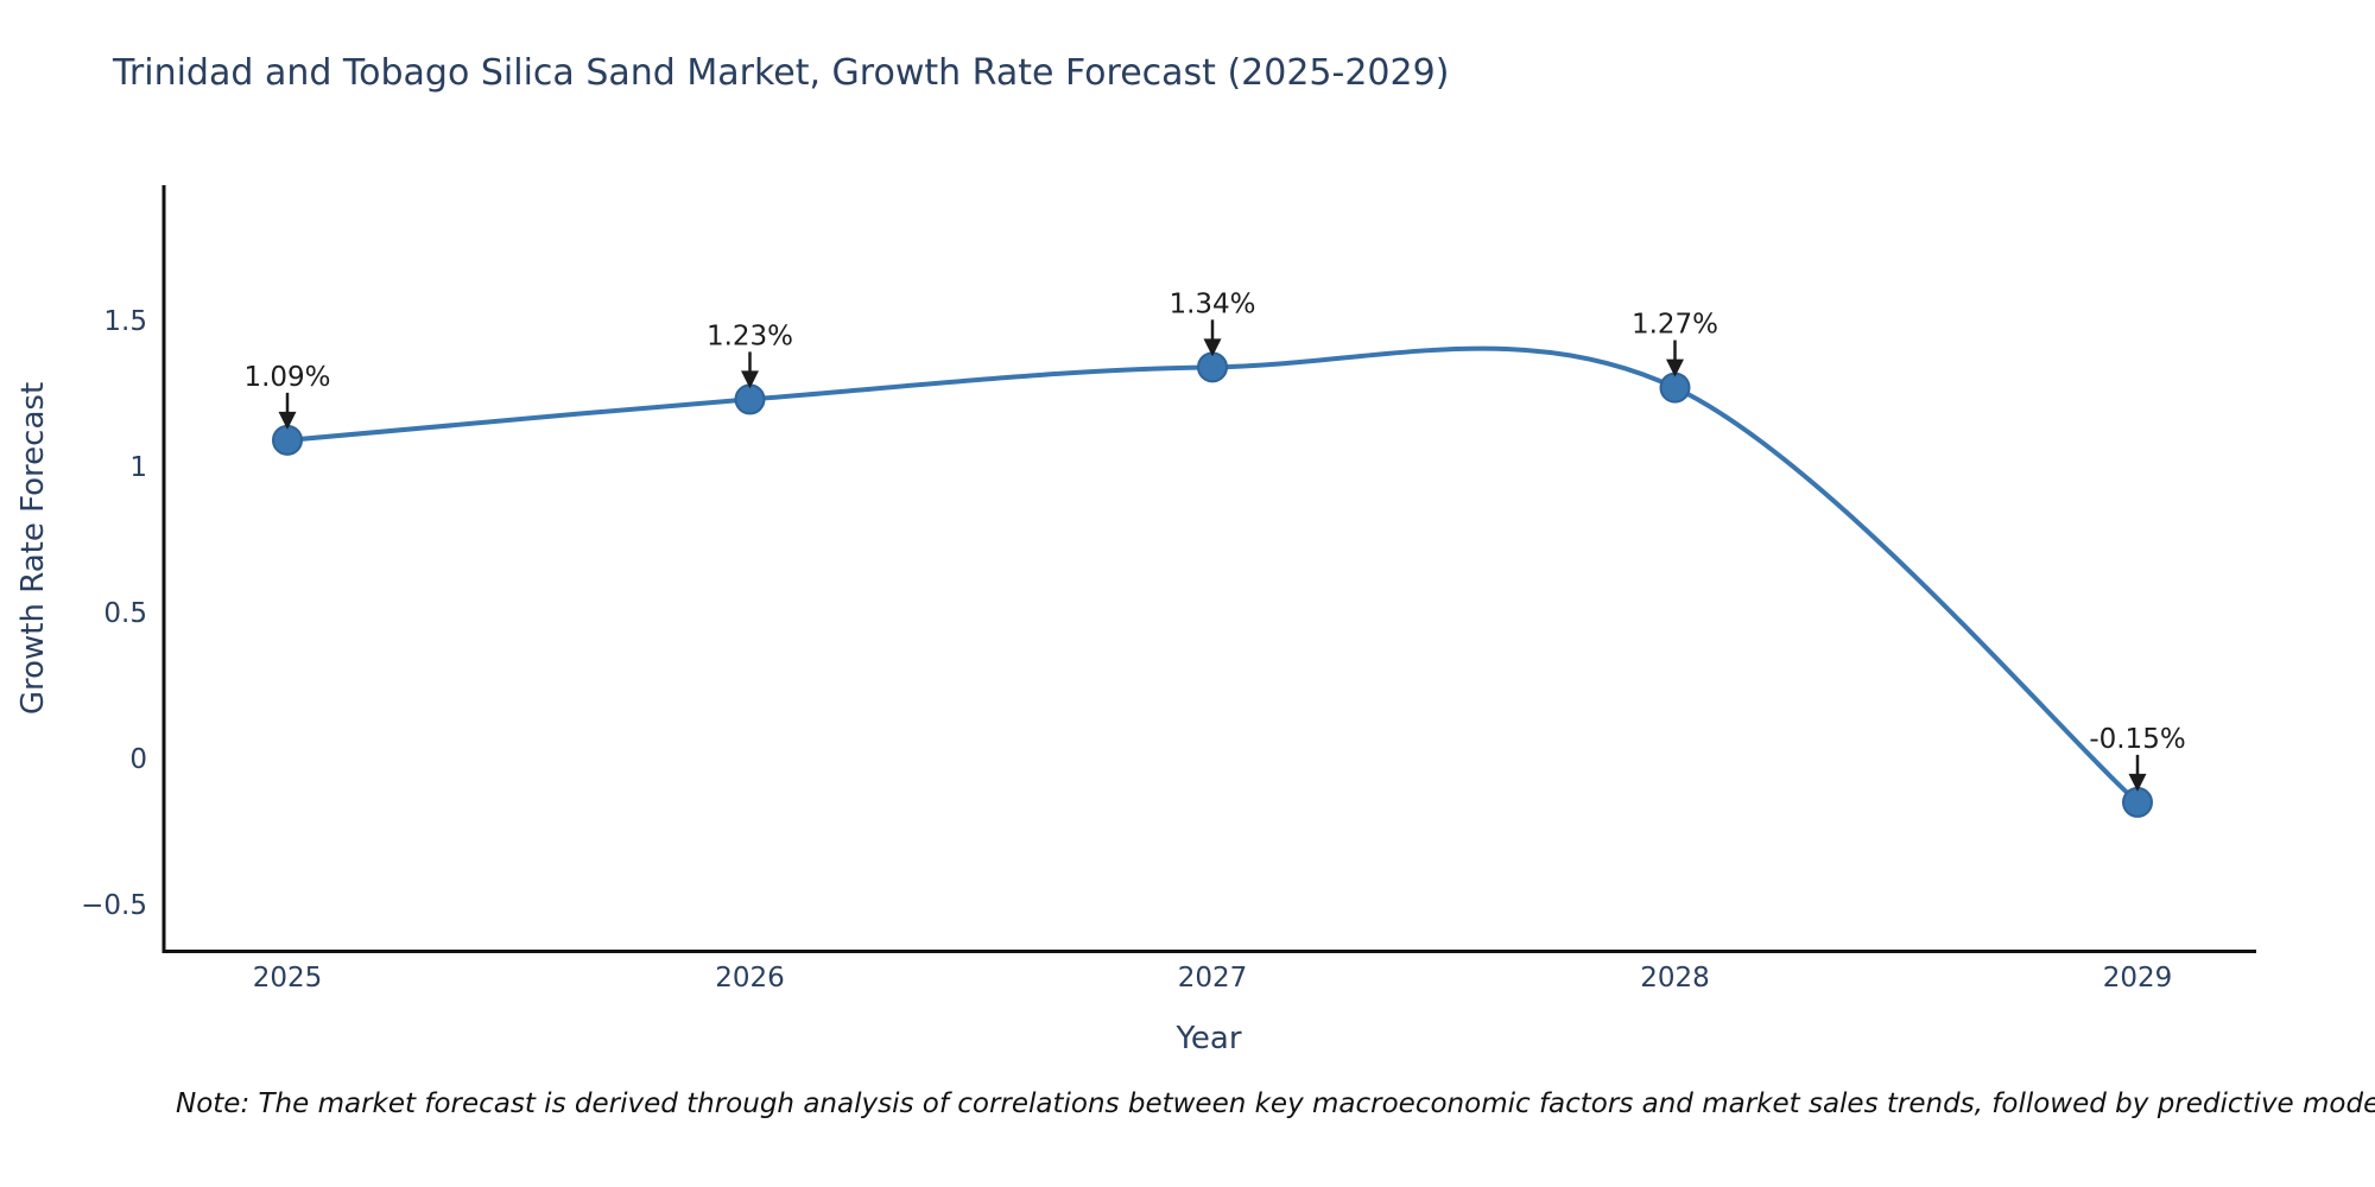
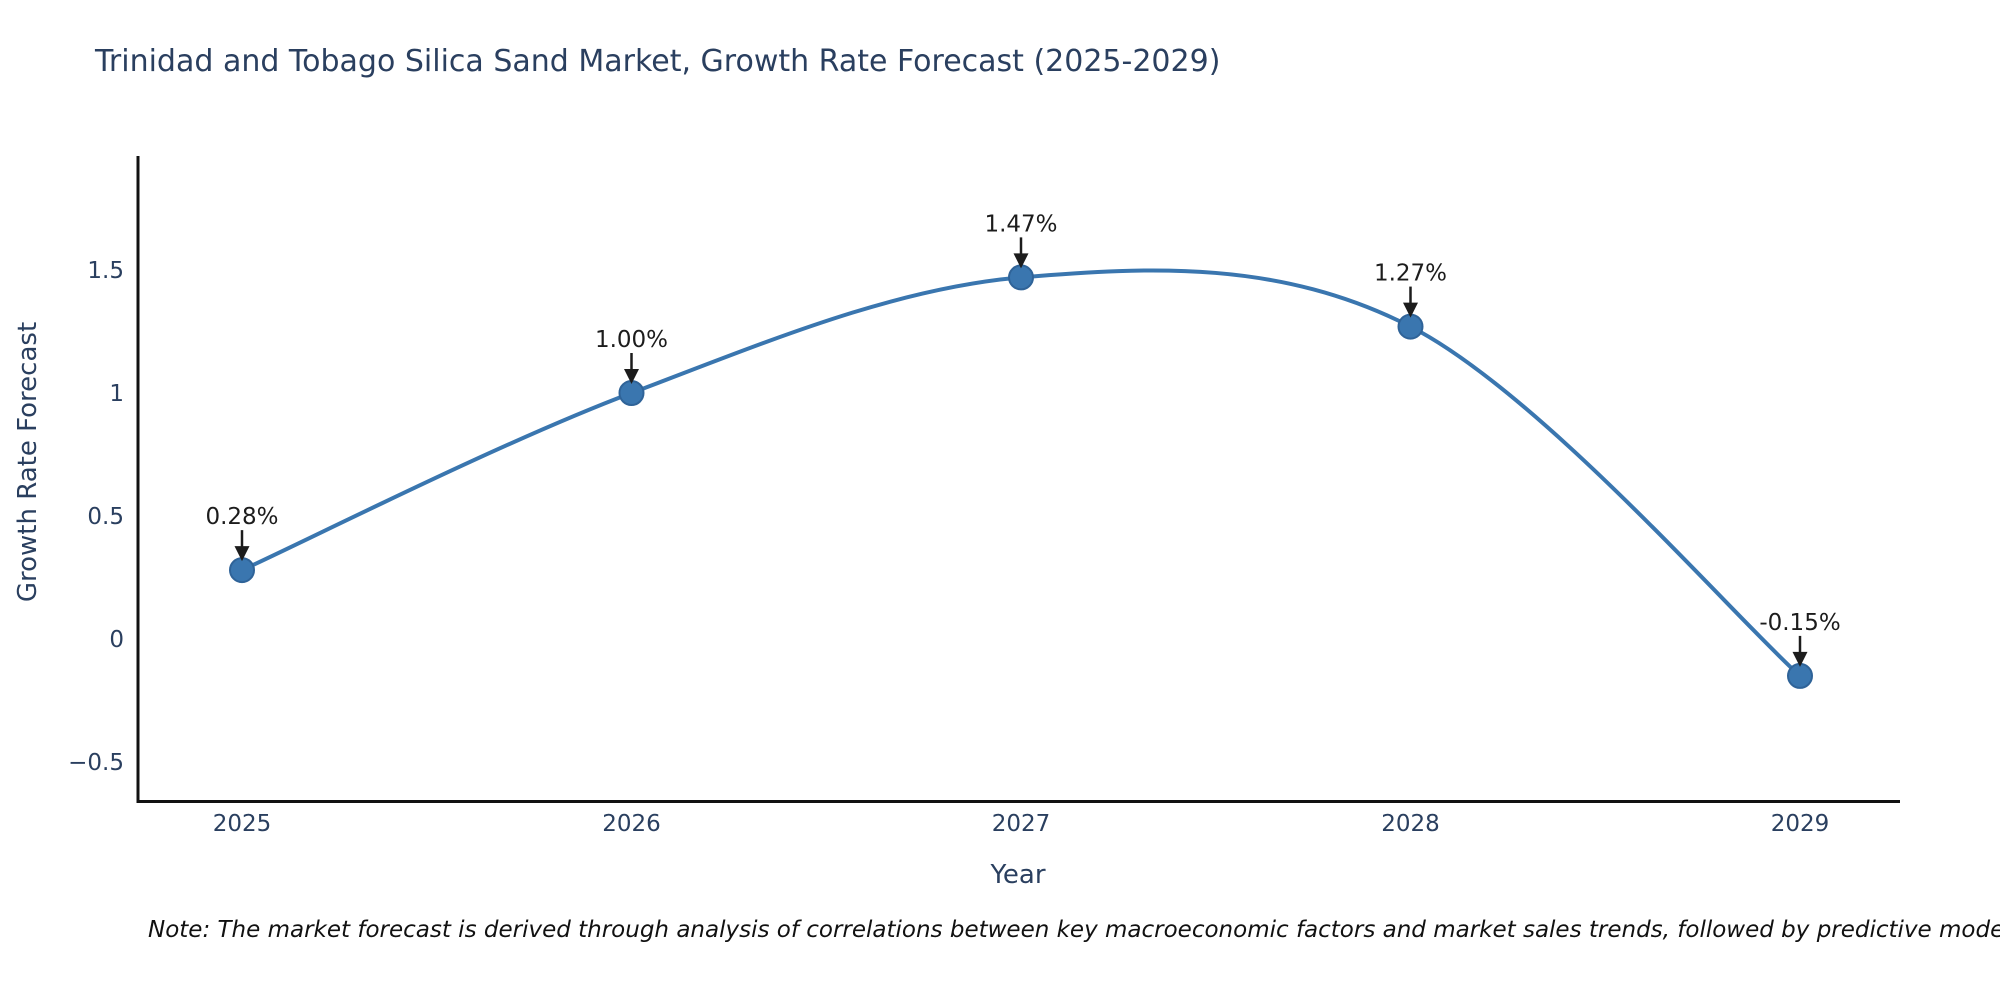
2025: 1.09% -> 0.28%
2026: 1.23% -> 1.00%
2027: 1.34% -> 1.47%
